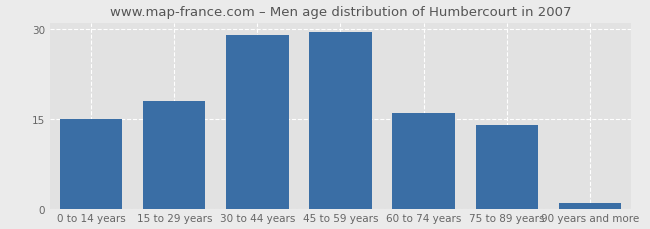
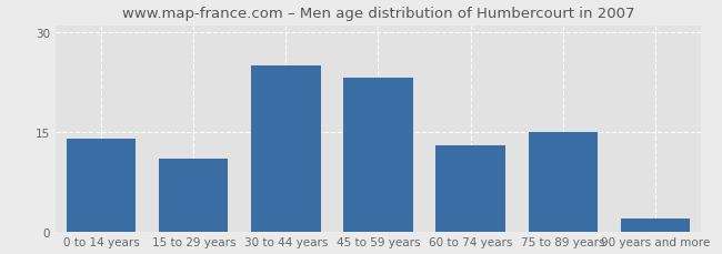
0 to 14 years: 15.0 -> 14.0
15 to 29 years: 18.0 -> 11.0
30 to 44 years: 29.0 -> 25.0
45 to 59 years: 29.5 -> 23.2
60 to 74 years: 16.0 -> 13.0
75 to 89 years: 14.0 -> 15.0
90 years and more: 1.0 -> 2.0
